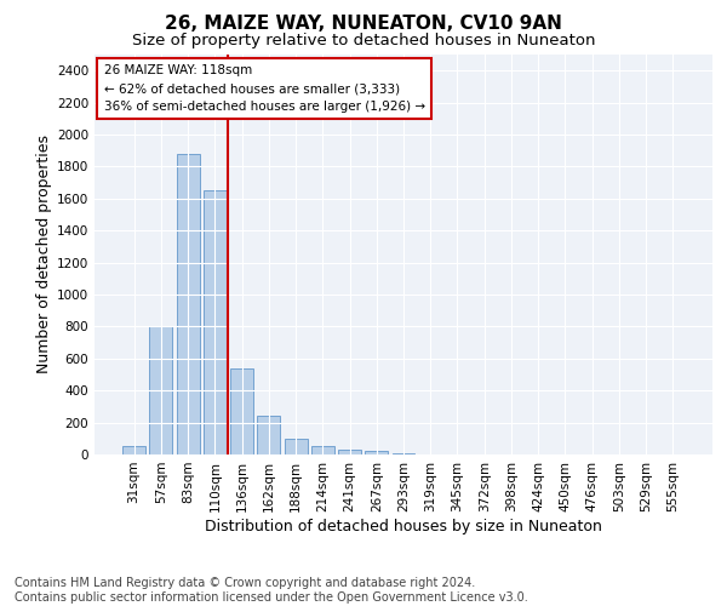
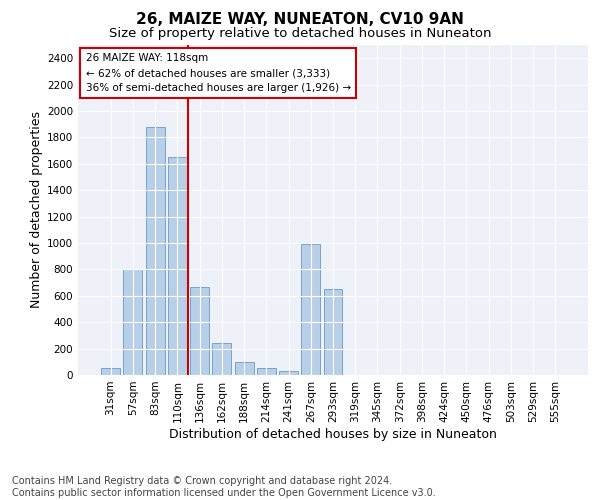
136sqm: 540 -> 670
267sqm: 20 -> 990
293sqm: 10 -> 650
